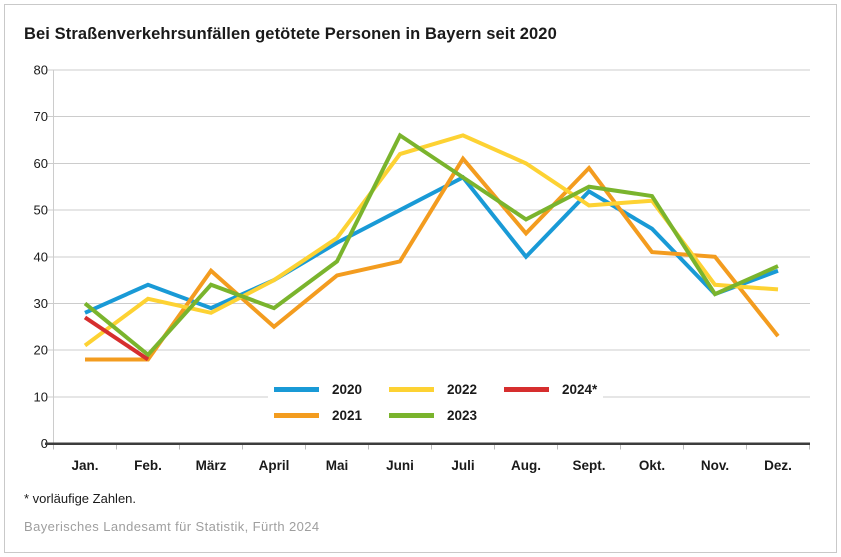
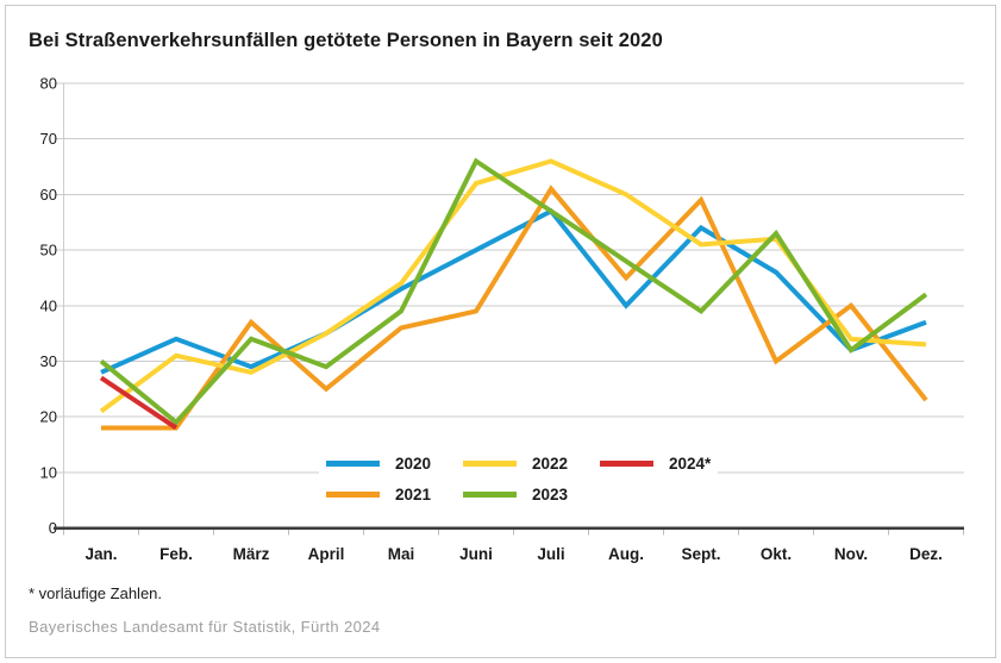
2023/Sept.: 55 -> 39
2021/Okt.: 41 -> 30
2023/Dez.: 38 -> 42
